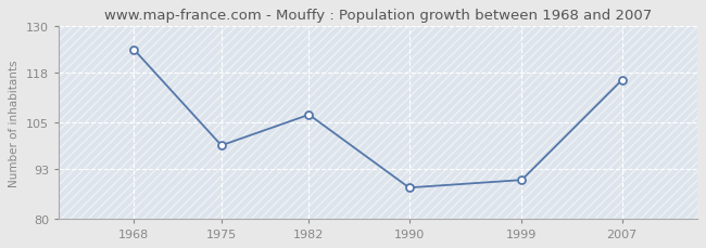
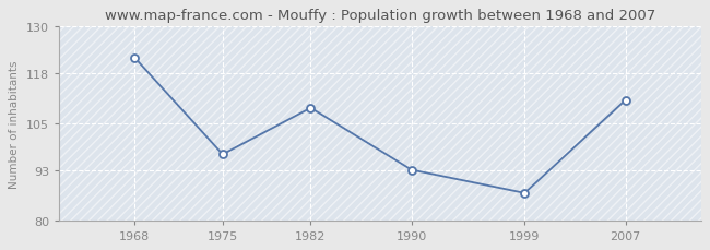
1968: 124 -> 122
1975: 99 -> 97
1982: 107 -> 109
1990: 88 -> 93
1999: 90 -> 87
2007: 116 -> 111
